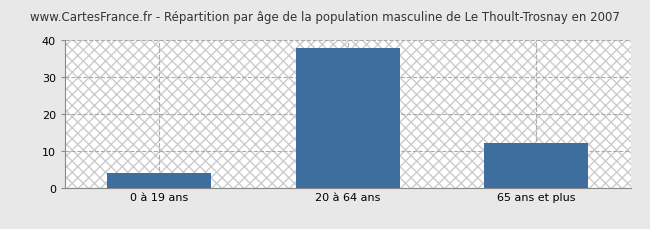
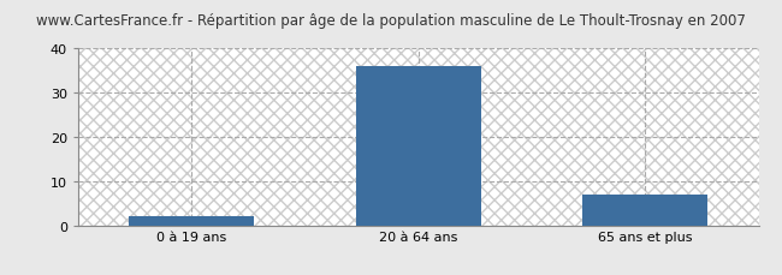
0 à 19 ans: 4 -> 2
20 à 64 ans: 38 -> 36
65 ans et plus: 12 -> 7
